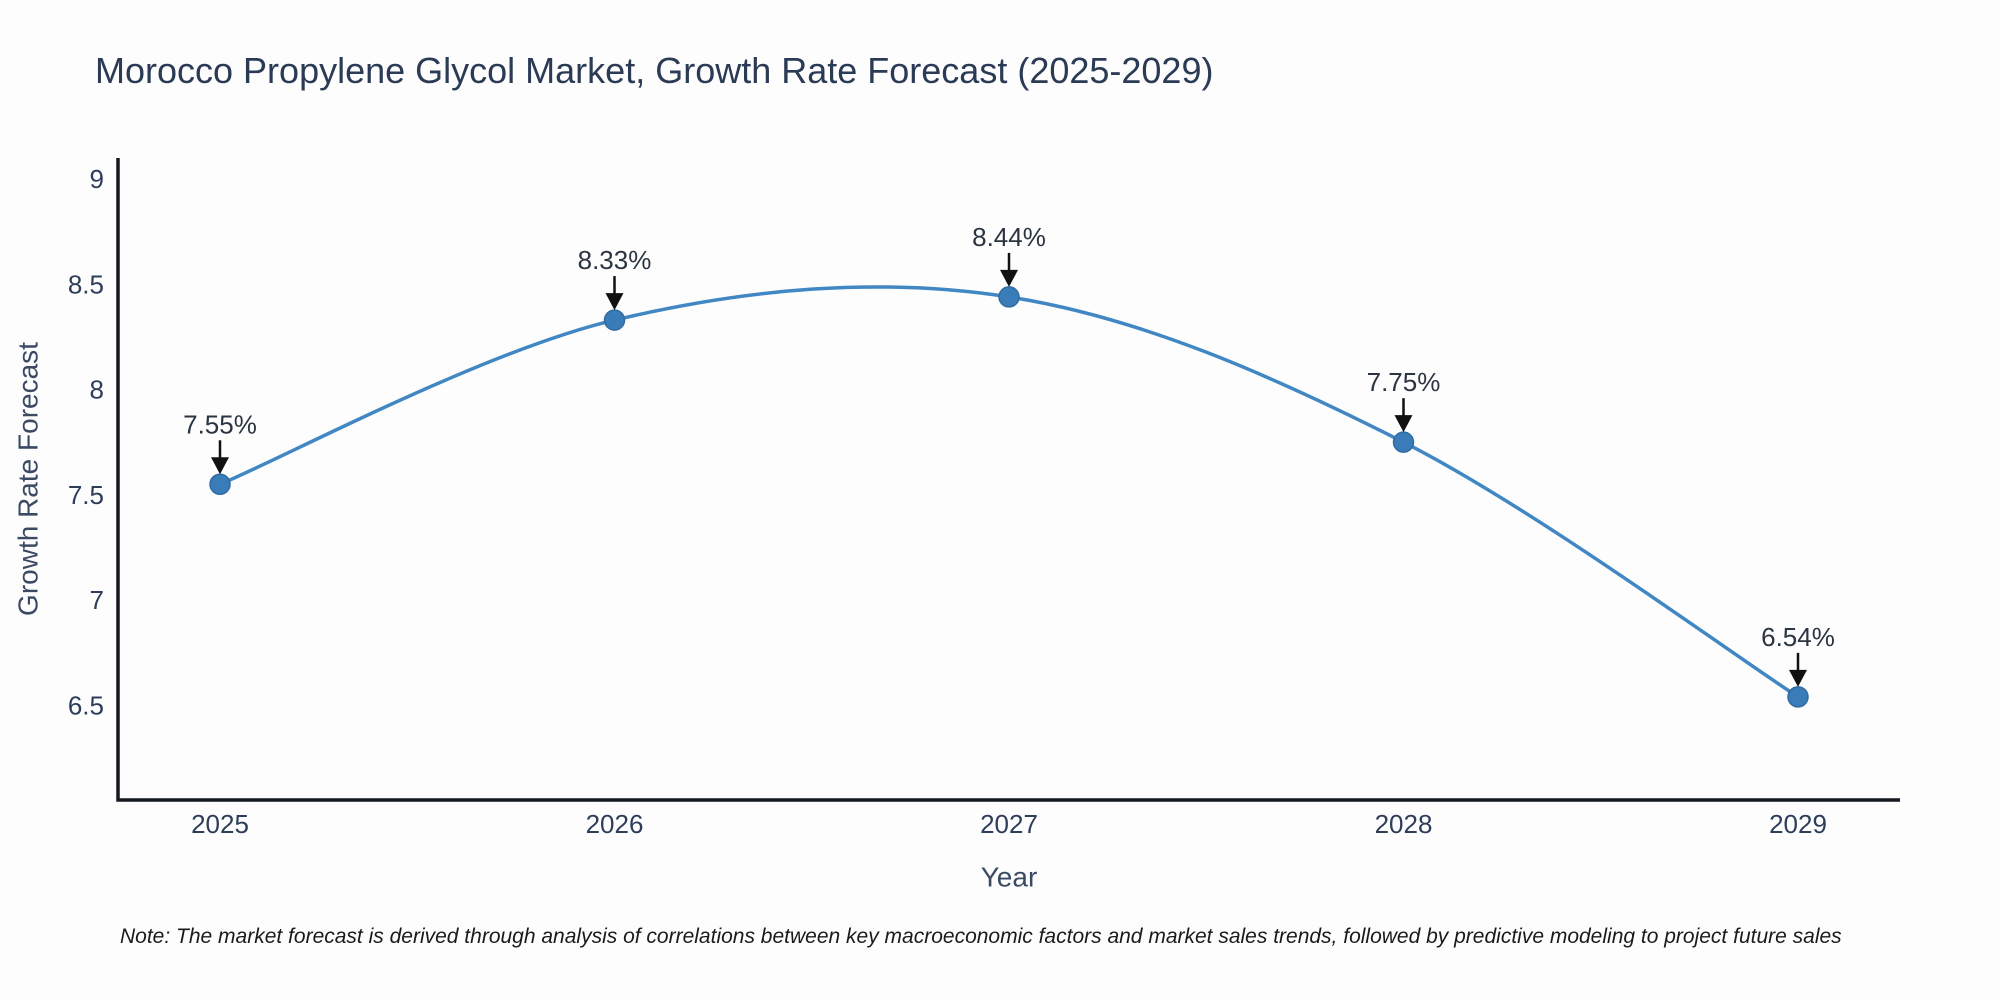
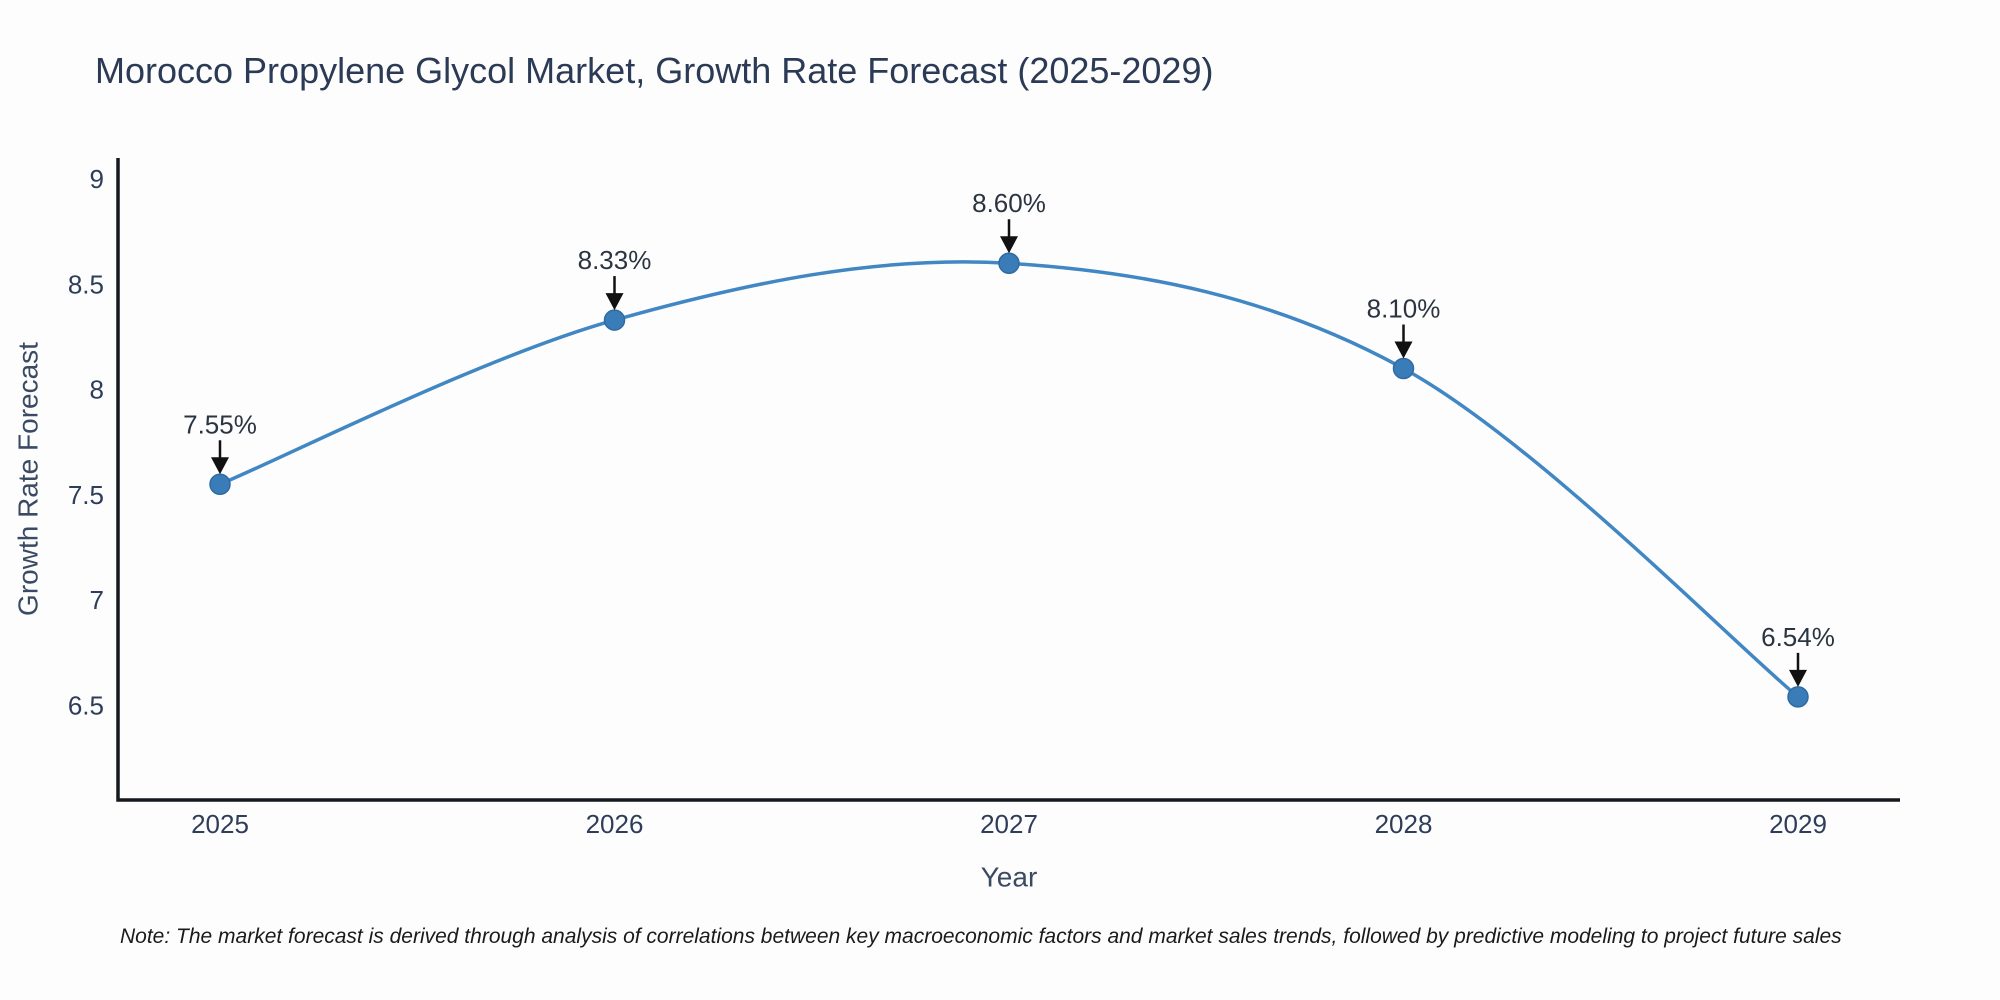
2027: 8.44% -> 8.60%
2028: 7.75% -> 8.10%
